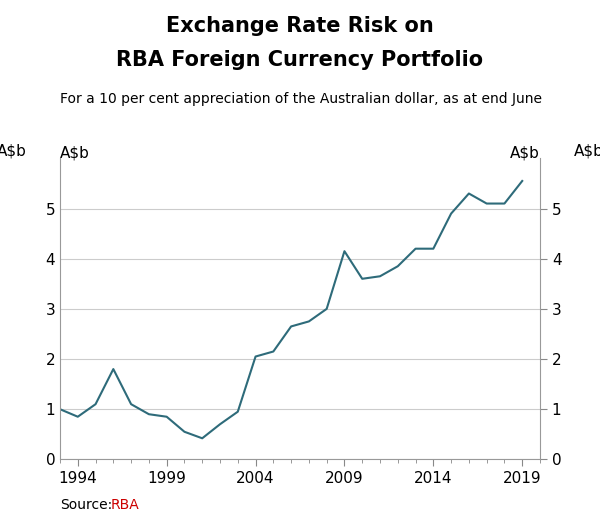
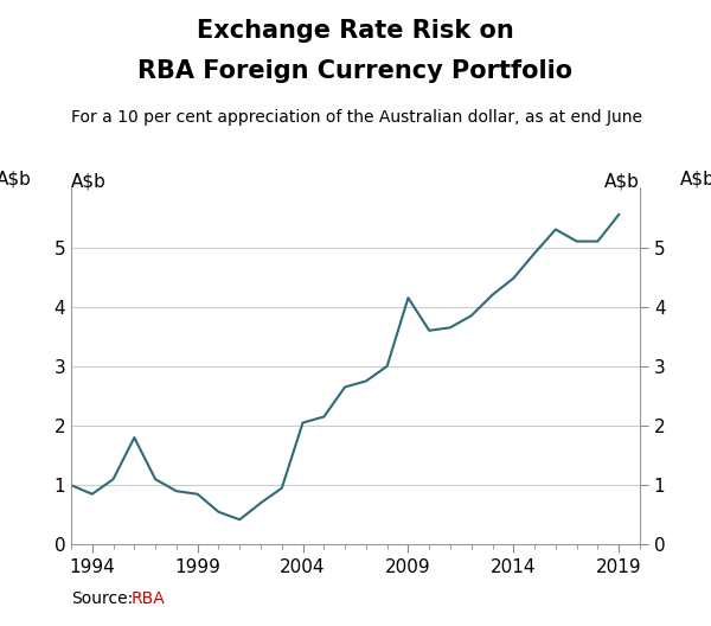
2014: 4.20 -> 4.48
